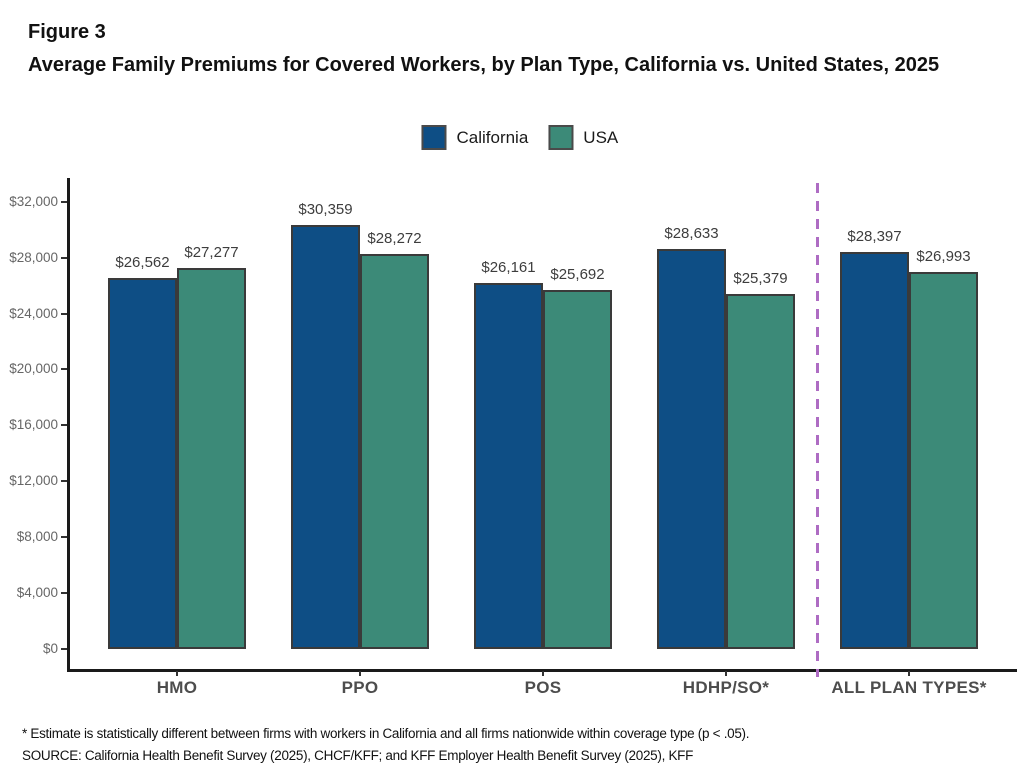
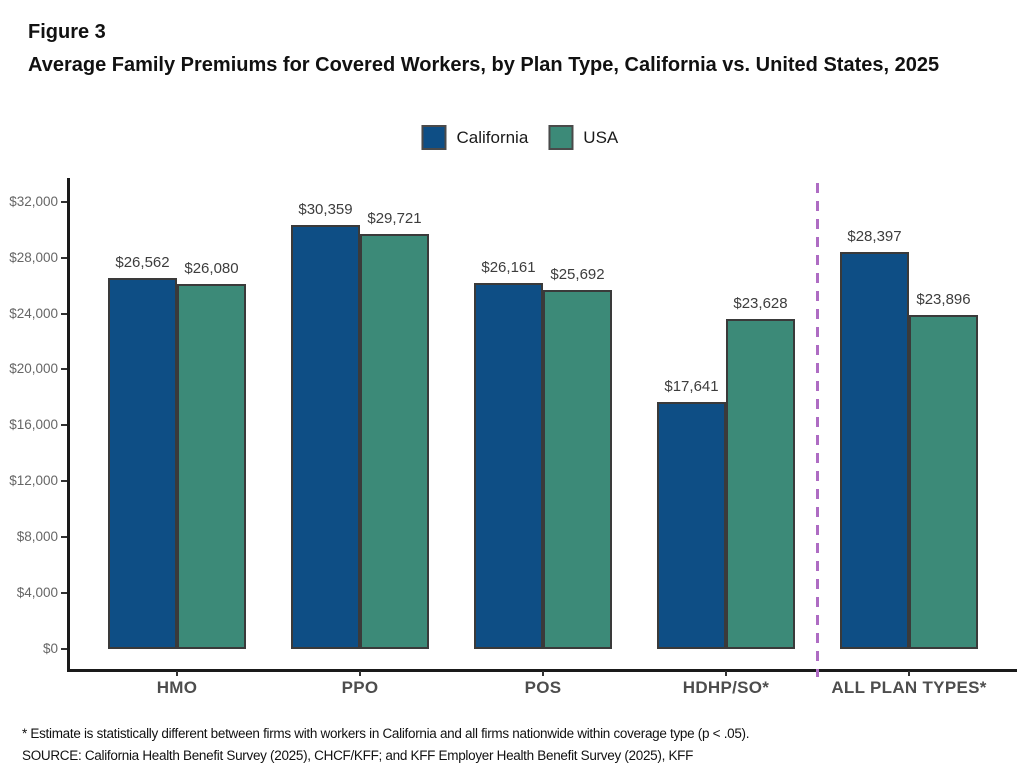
USA/HMO: $27,277 -> $26,080
USA/PPO: $28,272 -> $29,721
California/HDHP/SO*: $28,633 -> $17,641
USA/HDHP/SO*: $25,379 -> $23,628
USA/ALL PLAN TYPES*: $26,993 -> $23,896
